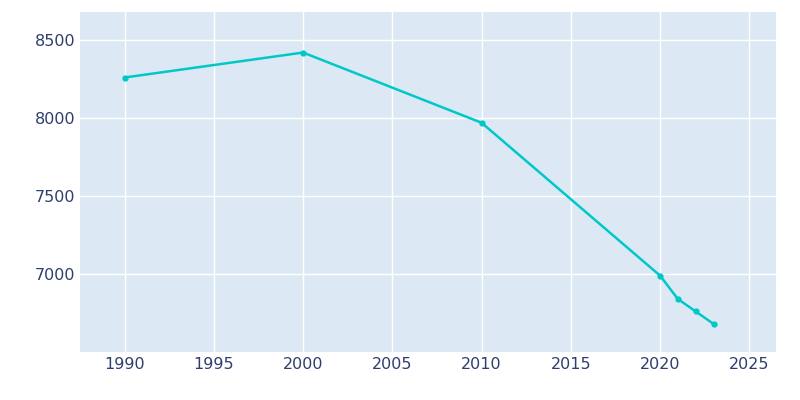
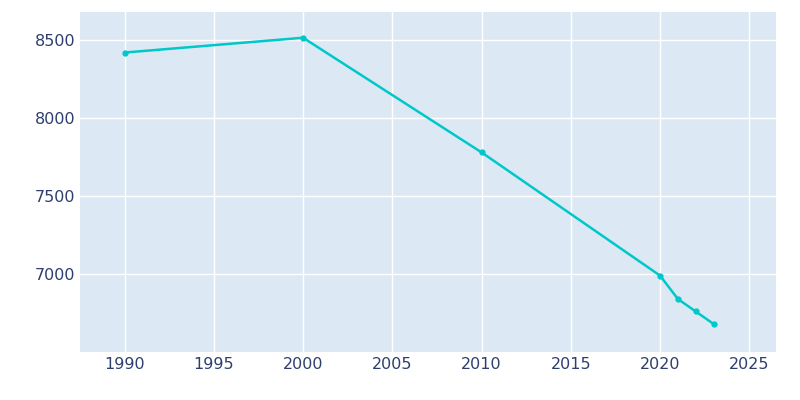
1990: 8260 -> 8420
2000: 8420 -> 8520
2010: 7970 -> 7780
